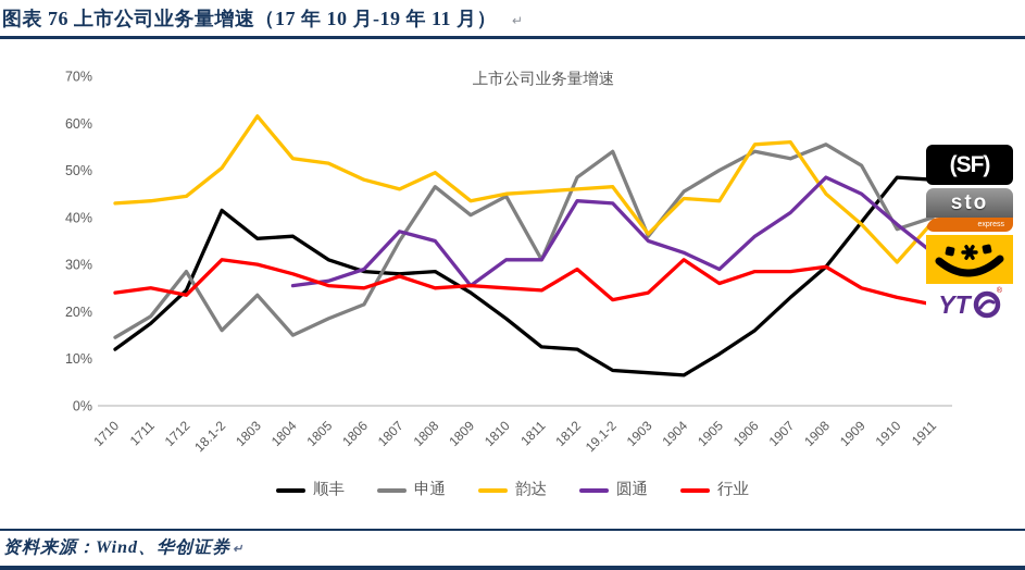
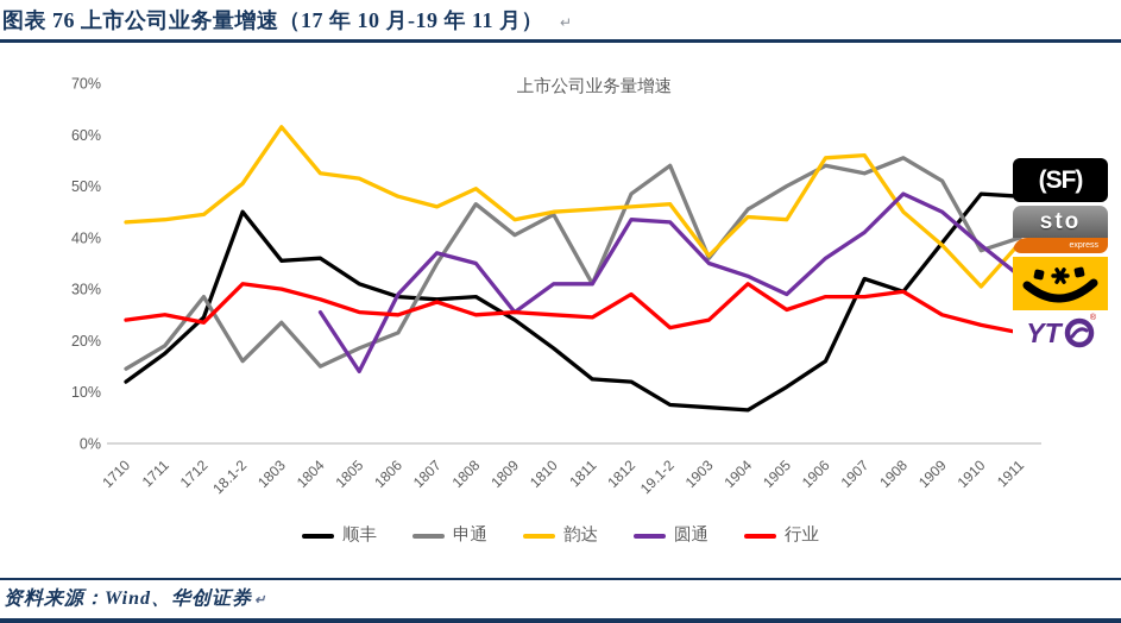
顺丰/18.1-2: 42% -> 45%
圆通/1805: 26% -> 14%
顺丰/1907: 23% -> 32%
